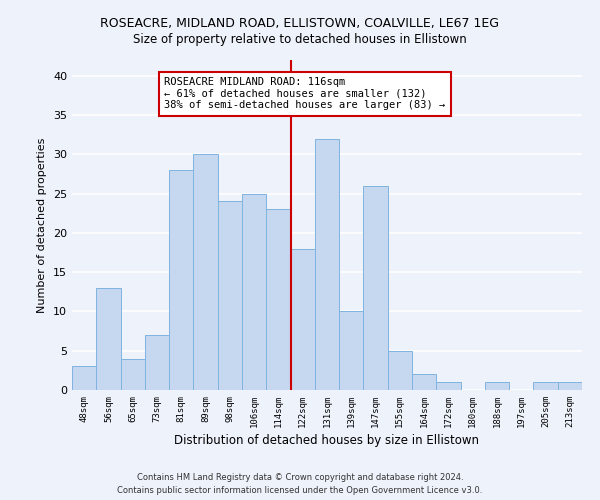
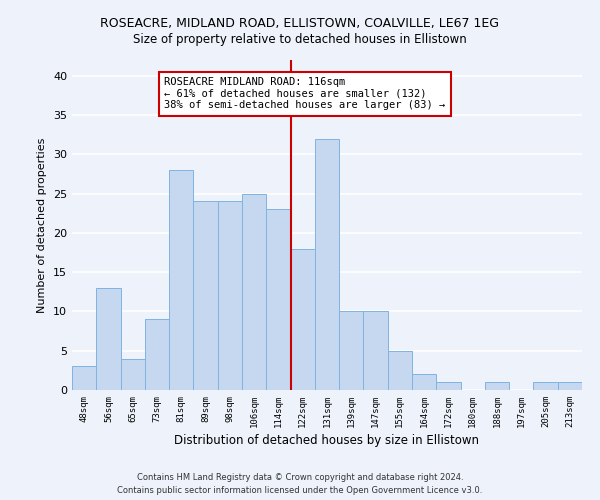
73sqm: 7 -> 9
89sqm: 30 -> 24
147sqm: 26 -> 10
